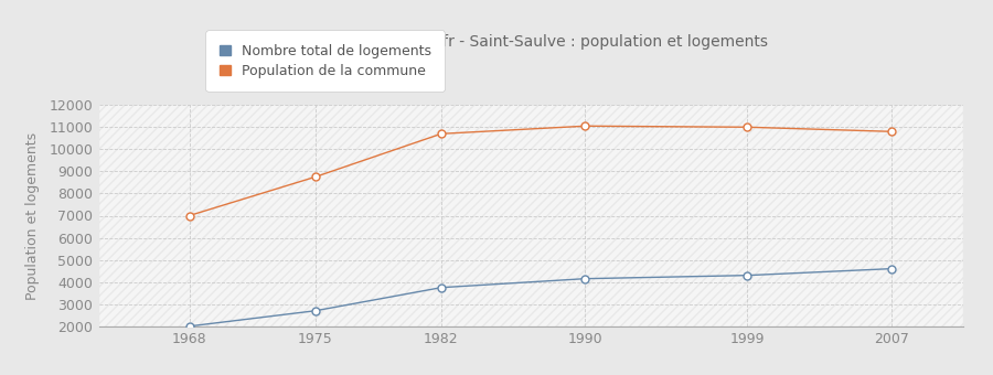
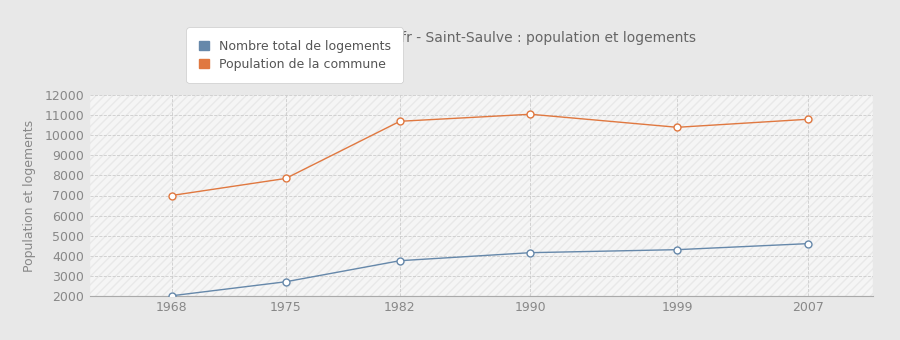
Population de la commune/1975: 8750 -> 7850
Population de la commune/1999: 11000 -> 10400
